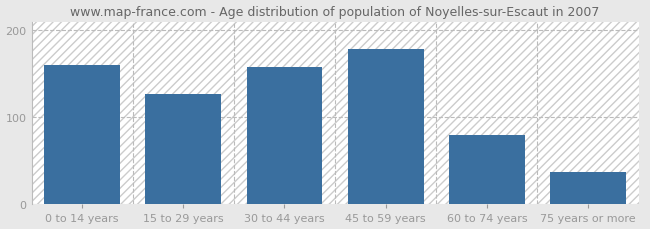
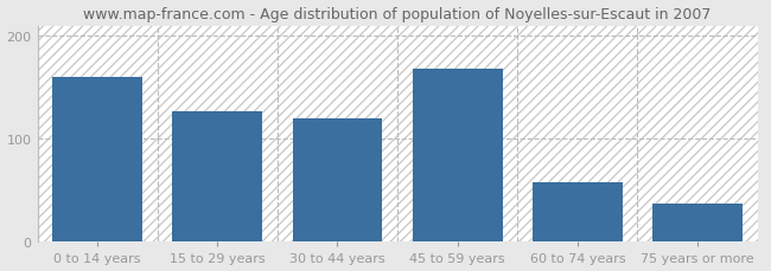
30 to 44 years: 158 -> 120
45 to 59 years: 178 -> 168
60 to 74 years: 80 -> 58
